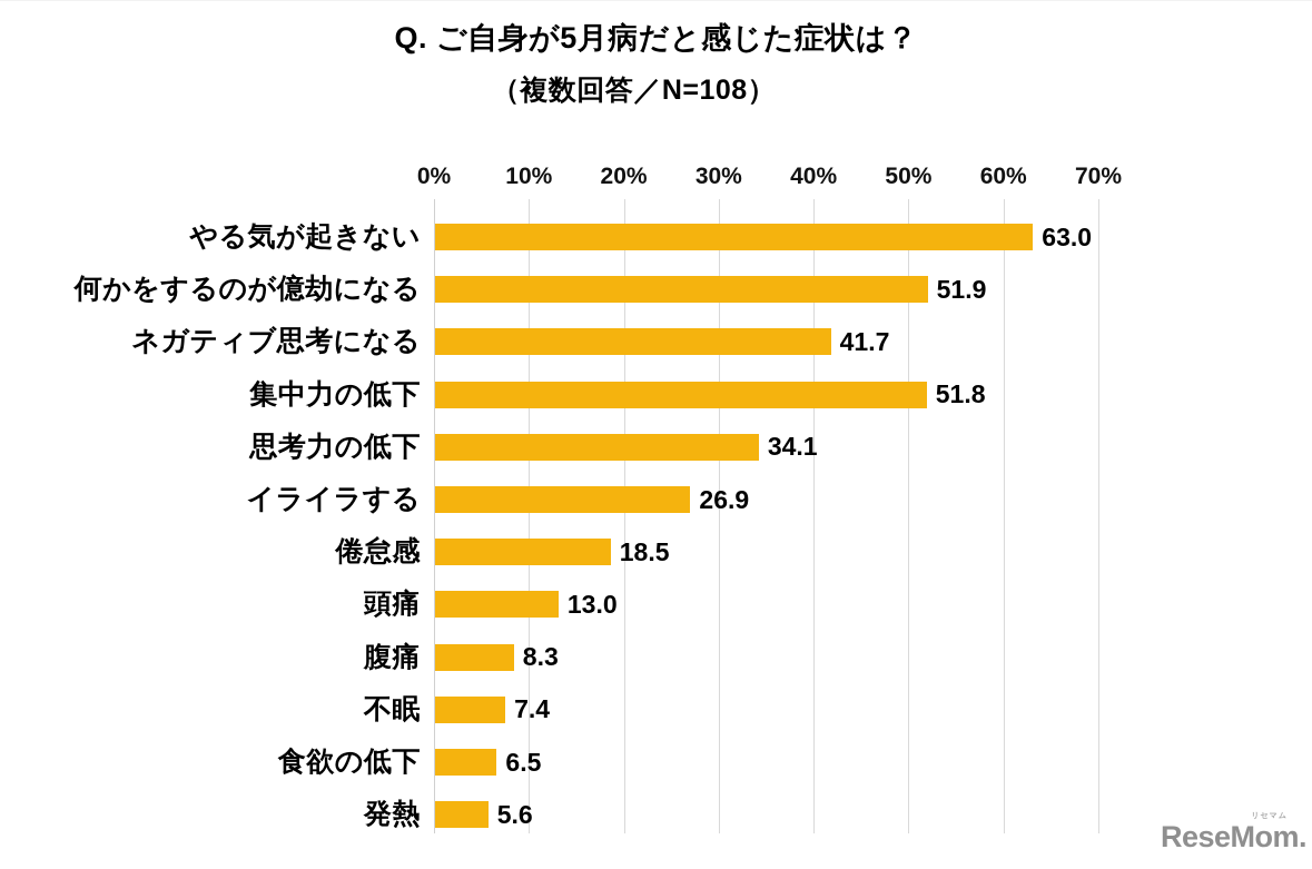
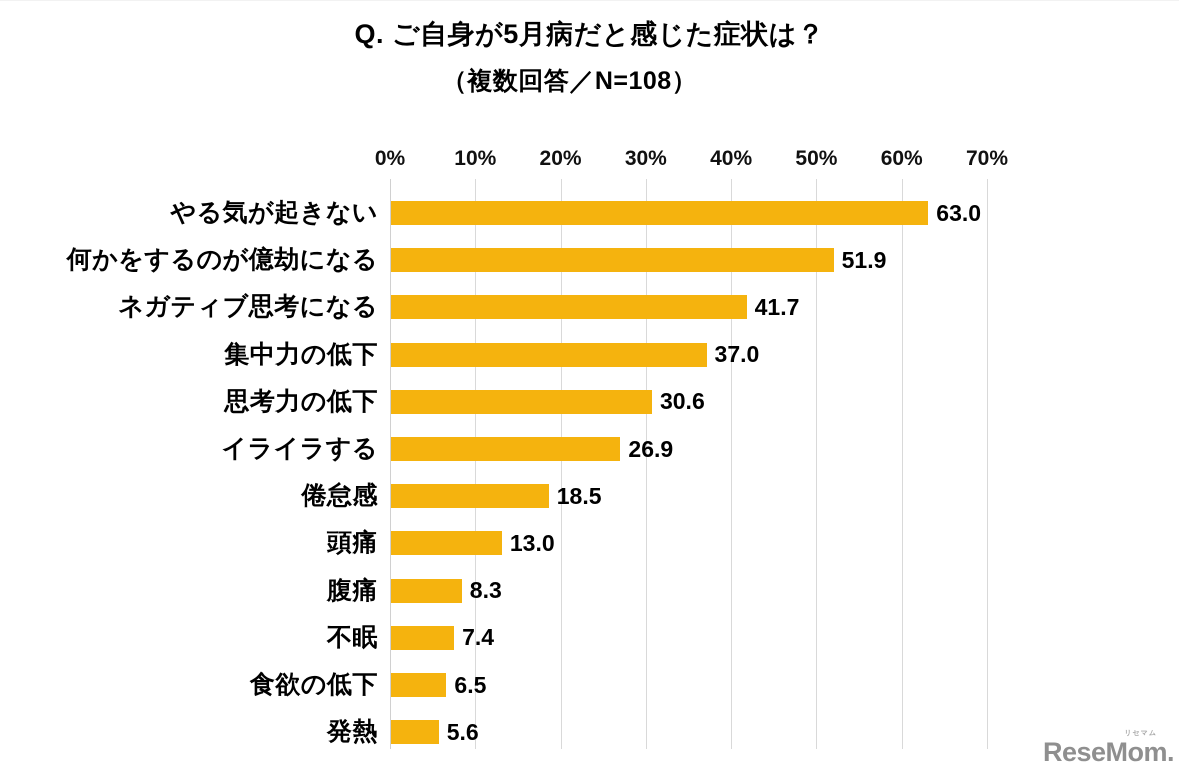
集中力の低下: 51.8 -> 37.0
思考力の低下: 34.1 -> 30.6
